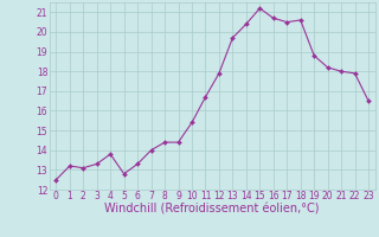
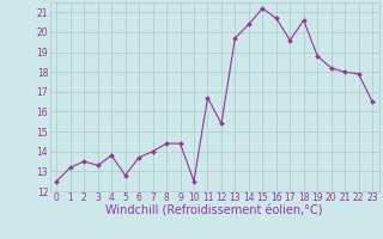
2: 13.1 -> 13.5
6: 13.3 -> 13.7
10: 15.4 -> 12.5
12: 17.9 -> 15.4
17: 20.5 -> 19.6
